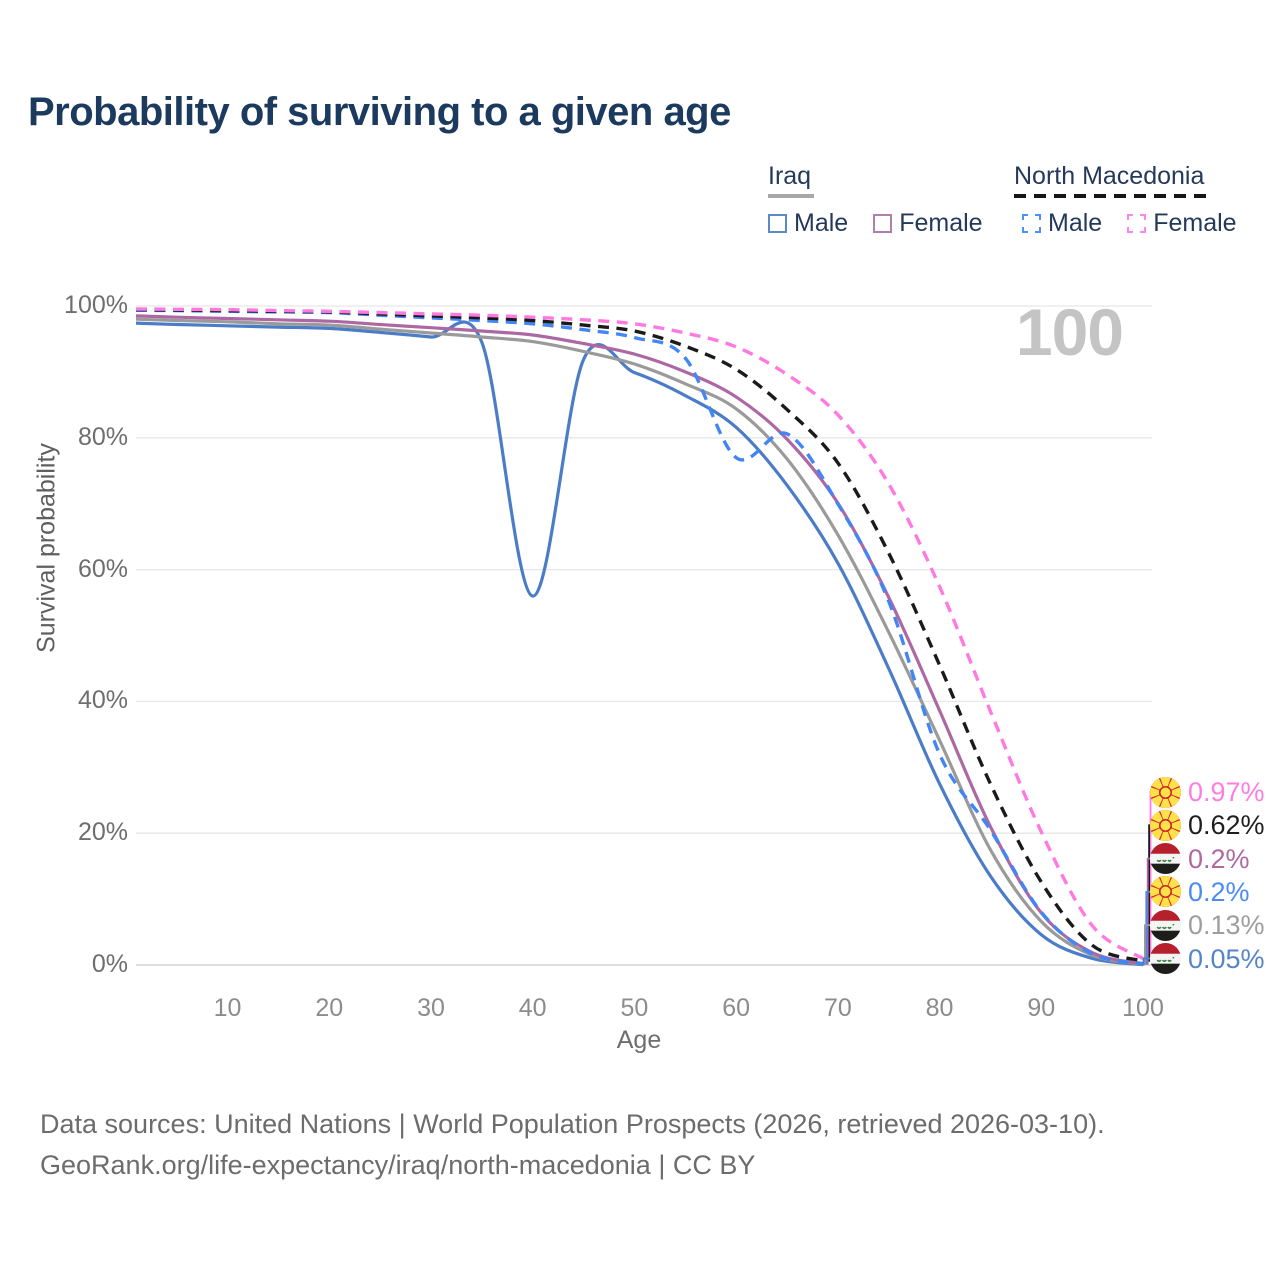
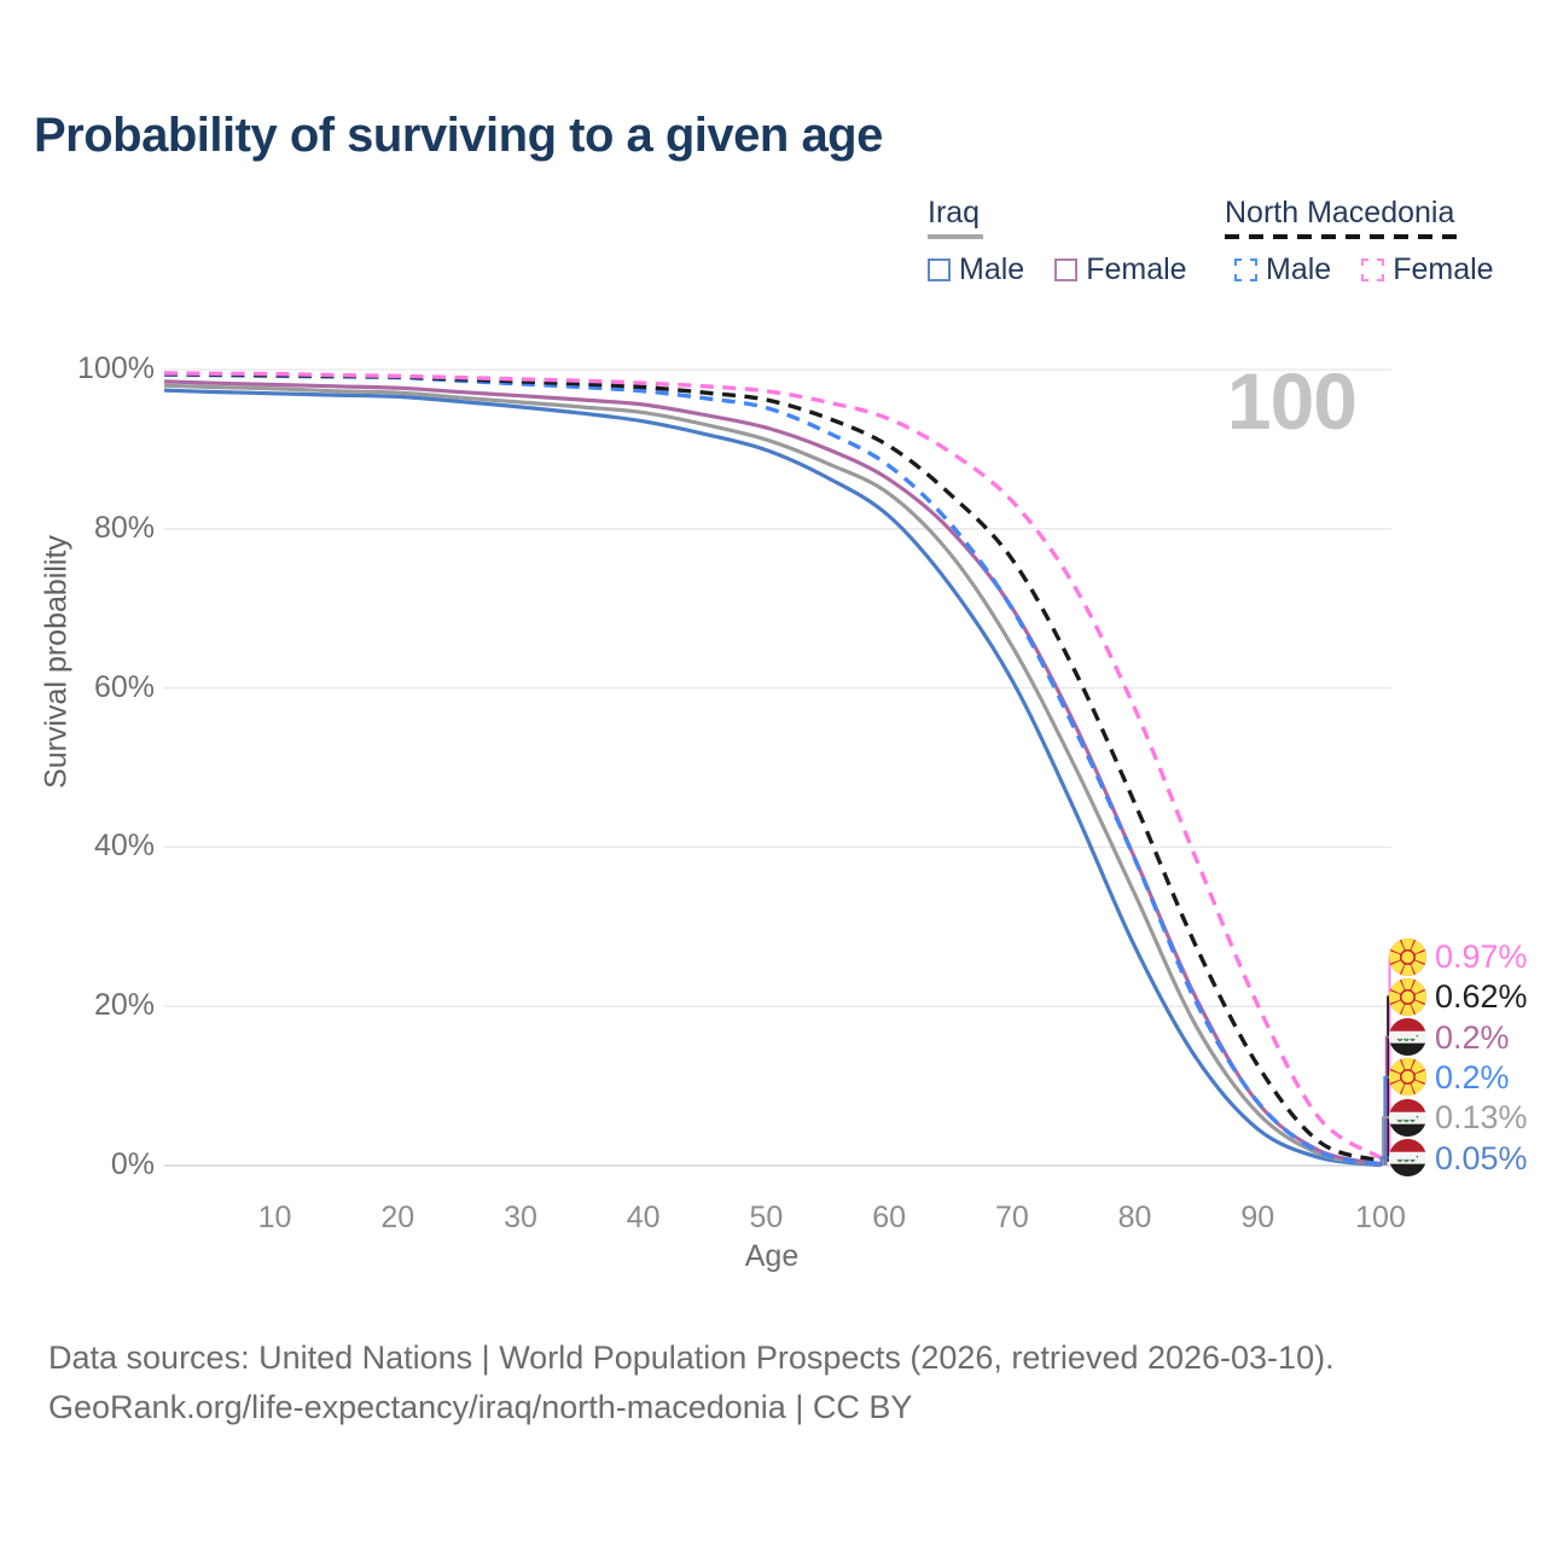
Iraq Male/40: 56% -> 94%
North Macedonia Male/60: 77% -> 88%
North Macedonia Male/80: 32% -> 38%
